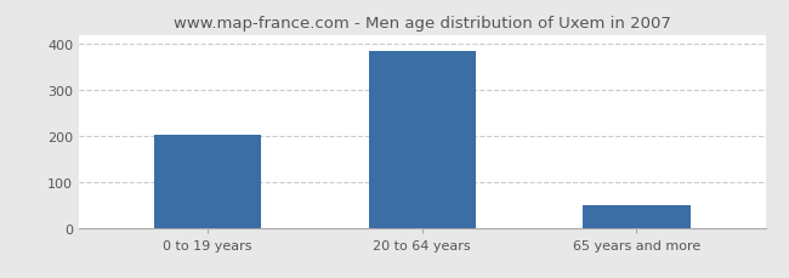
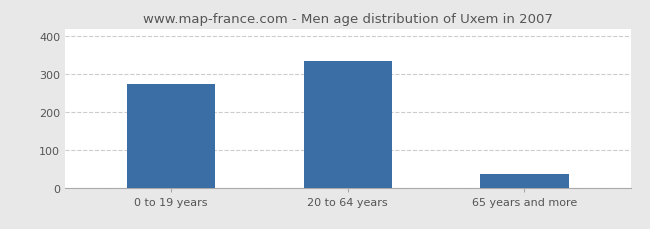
0 to 19 years: 202 -> 275
20 to 64 years: 385 -> 335
65 years and more: 50 -> 35
